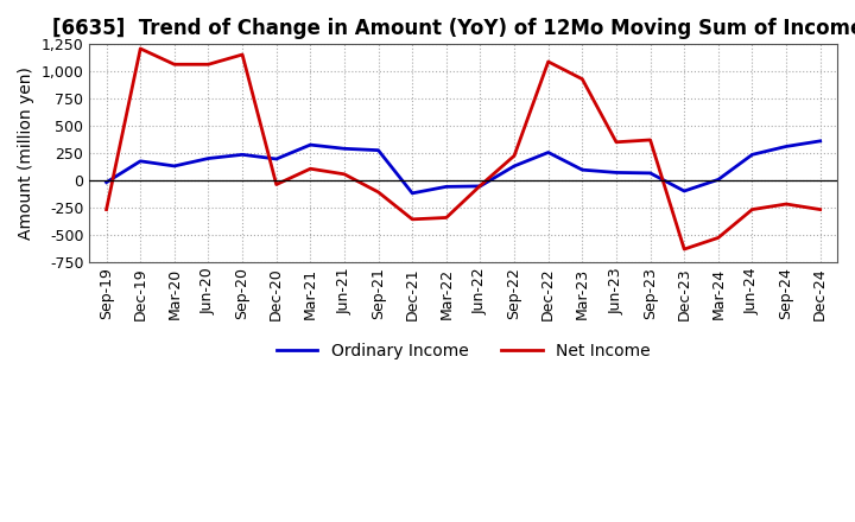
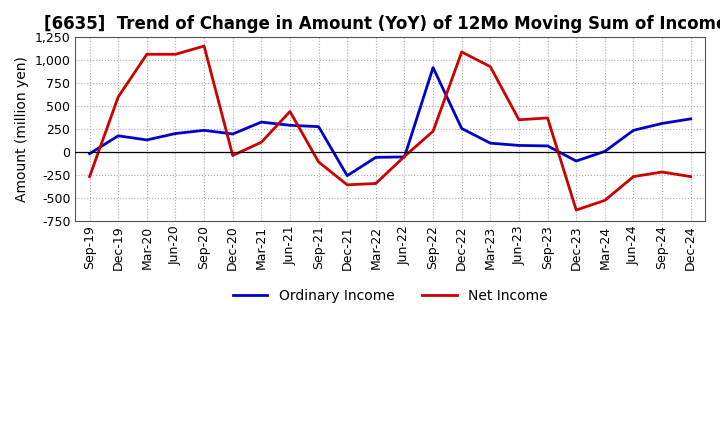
Net Income/Dec-19: 1,210 -> 600
Net Income/Jun-21: 60 -> 440
Ordinary Income/Dec-21: -120 -> -260
Ordinary Income/Sep-22: 130 -> 920
